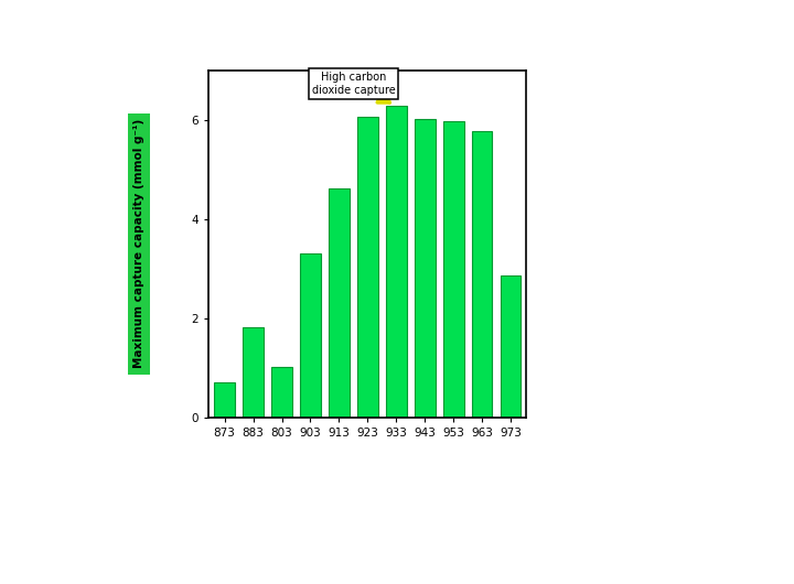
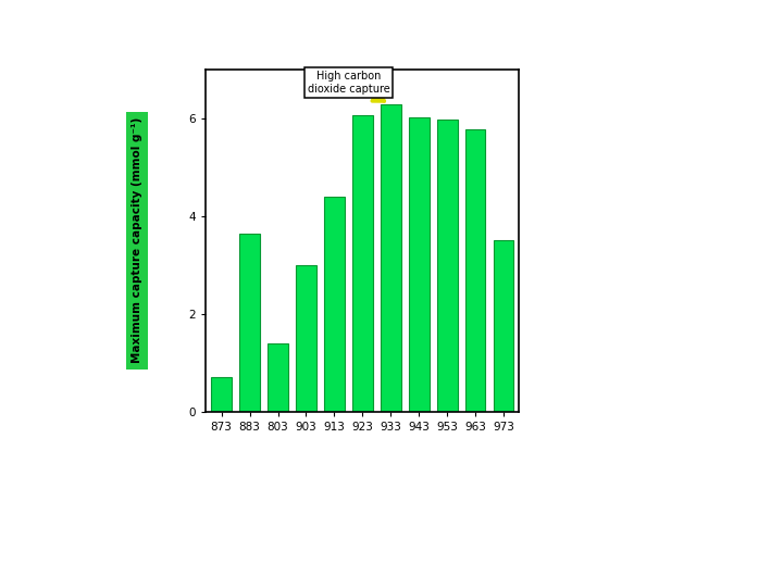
883: 1.82 -> 3.65
803: 1.02 -> 1.40
903: 3.30 -> 3.00
913: 4.62 -> 4.40
973: 2.87 -> 3.50
